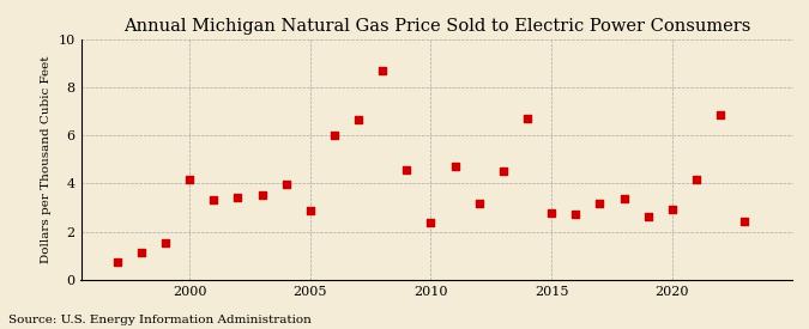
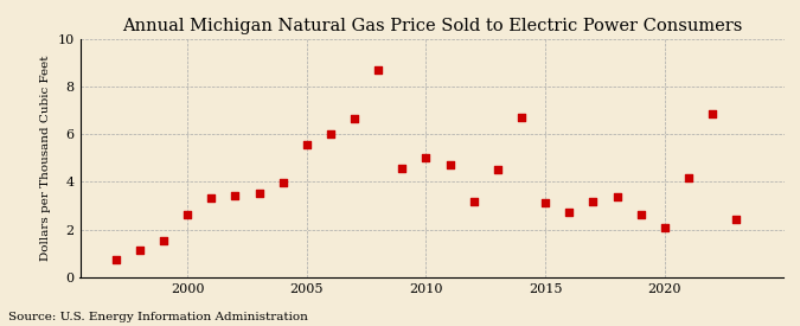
2000: 4.15 -> 2.65
2005: 2.90 -> 5.55
2010: 2.40 -> 5.00
2015: 2.80 -> 3.15
2020: 2.95 -> 2.10
